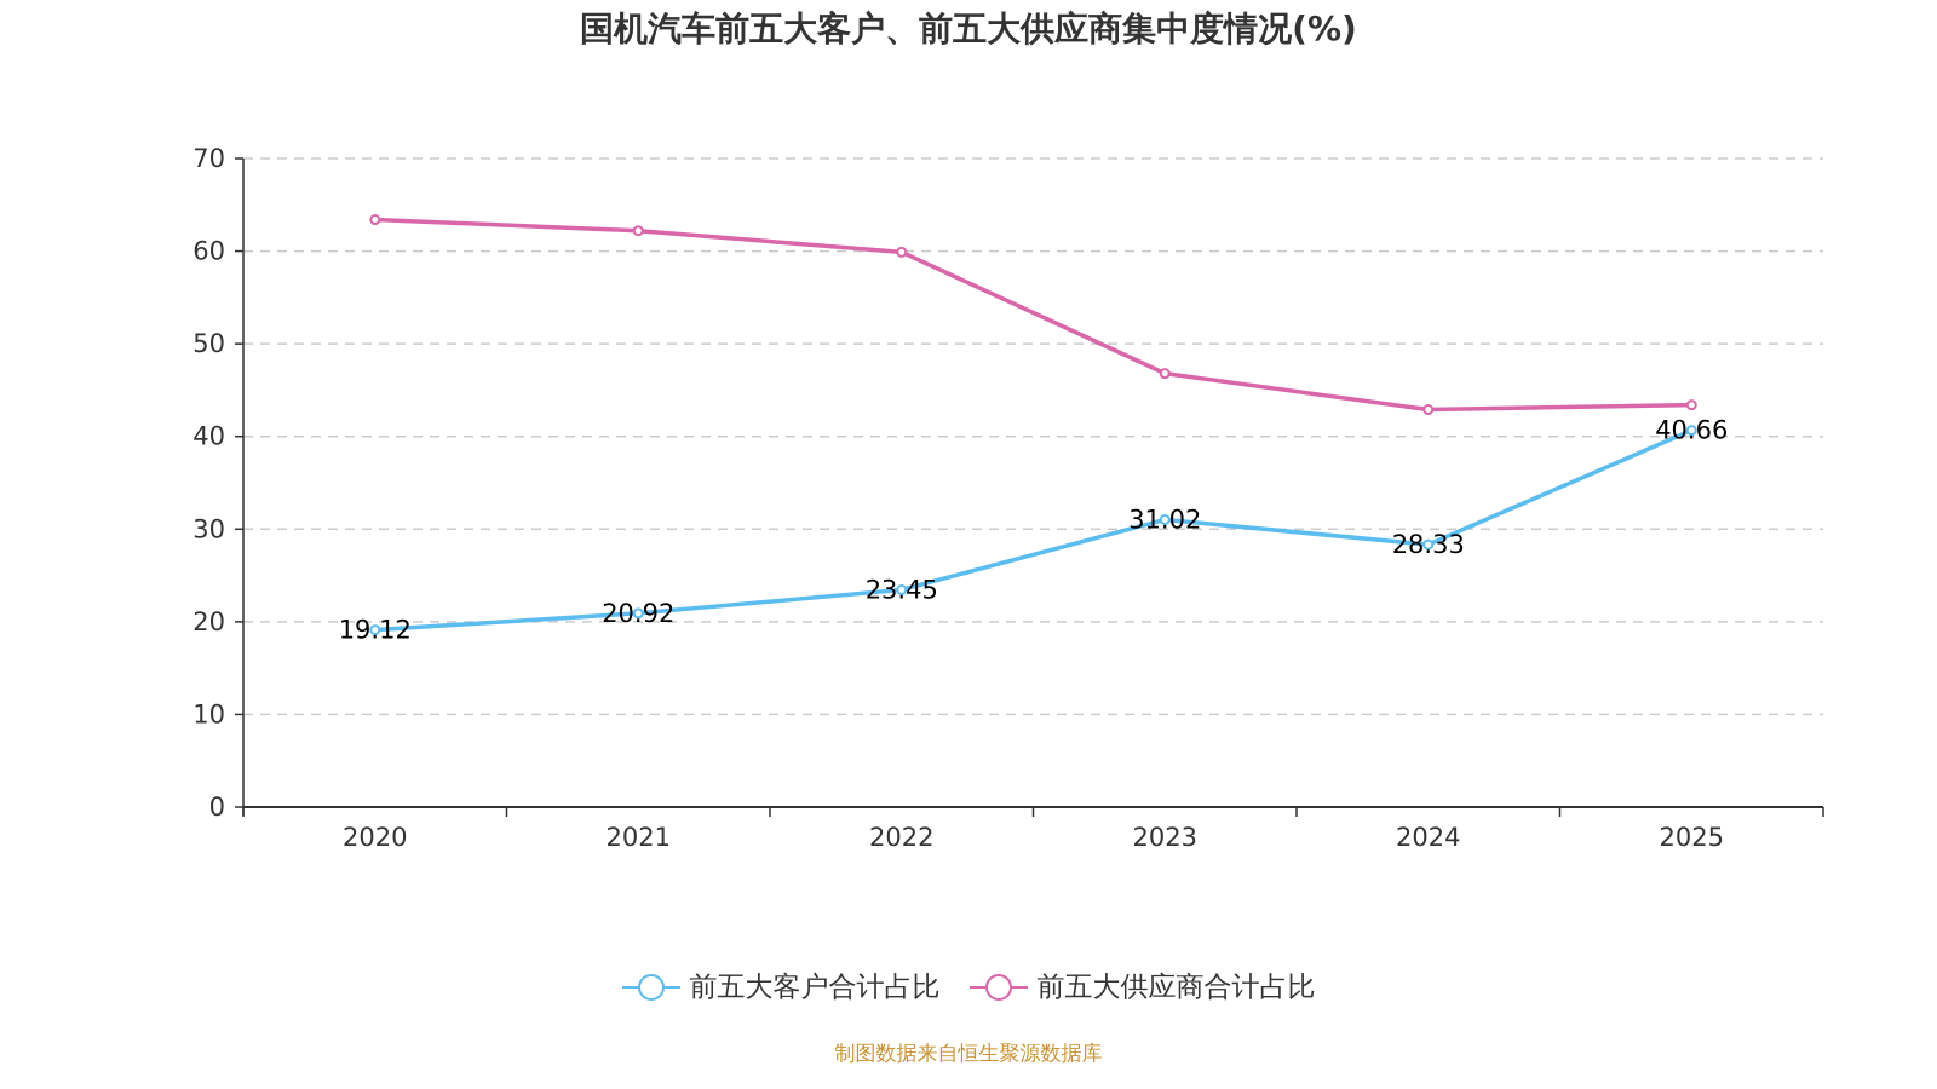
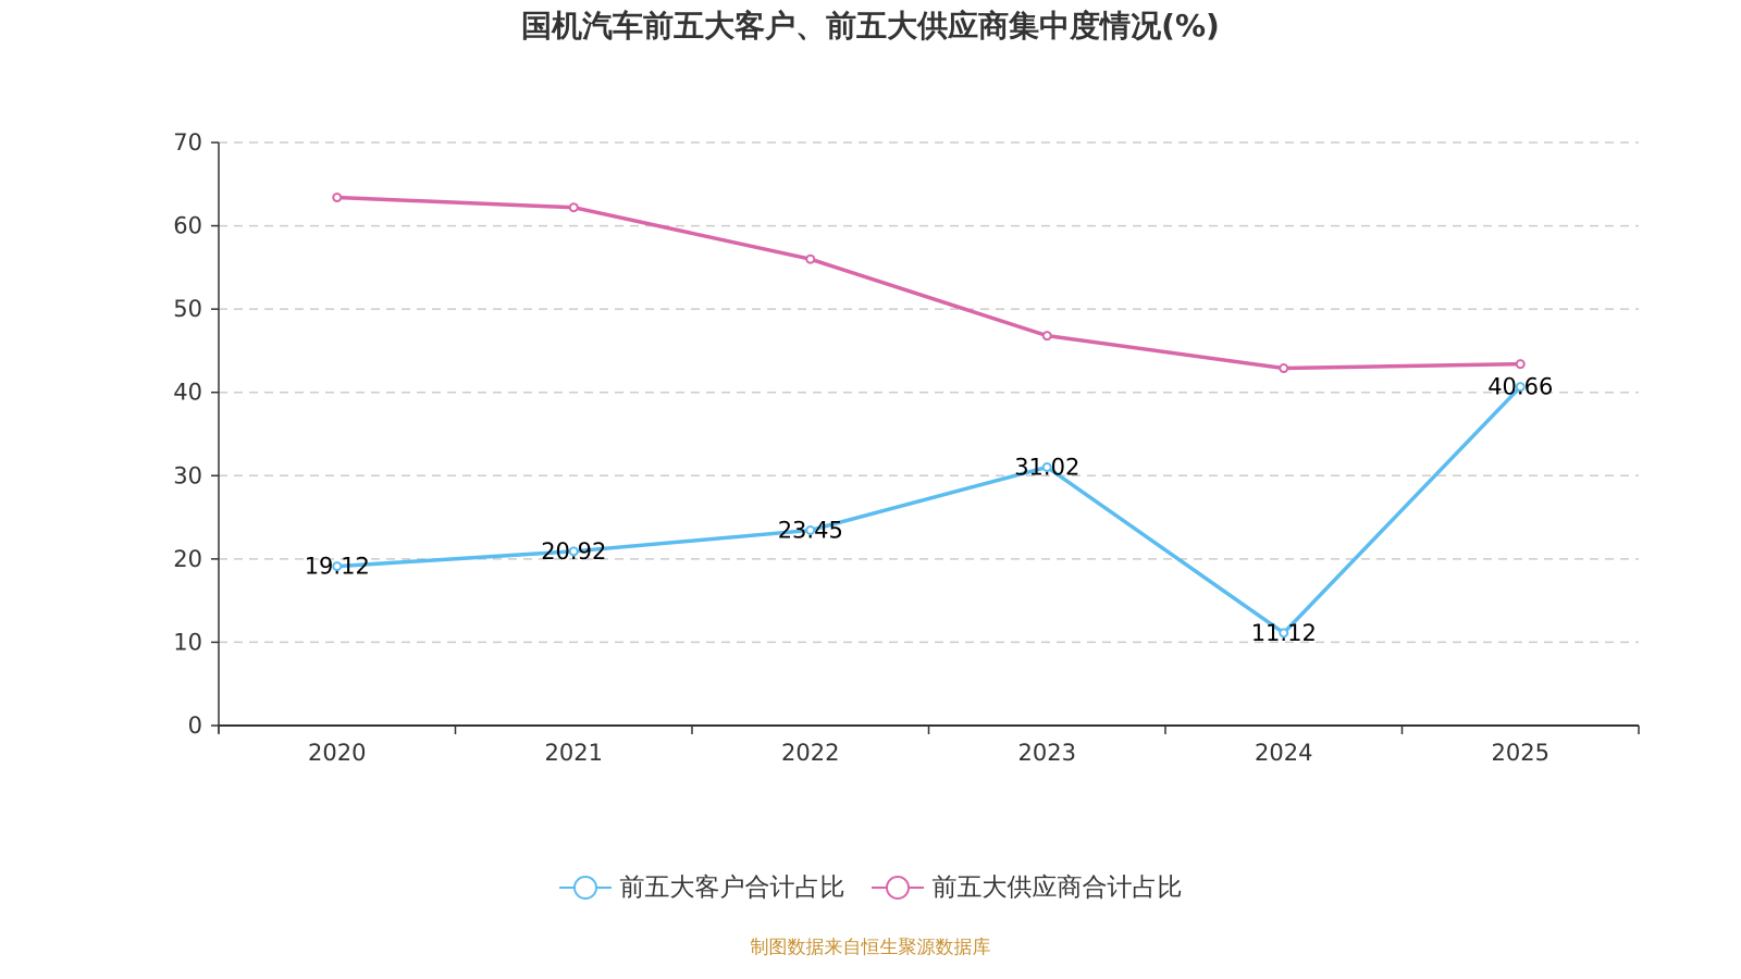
前五大供应商合计占比/2022: 60 -> 56
前五大客户合计占比/2024: 28.33 -> 11.12
